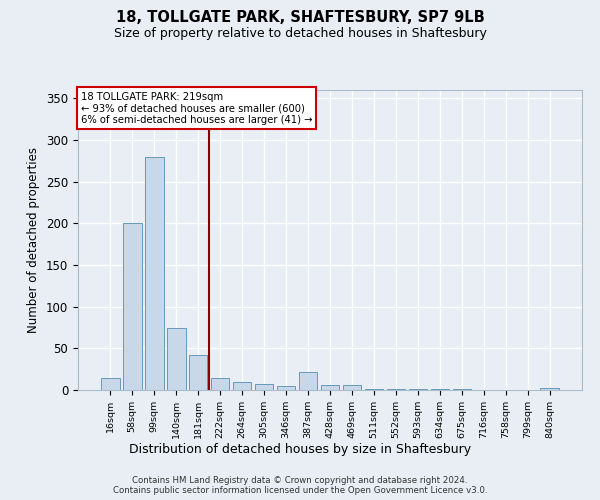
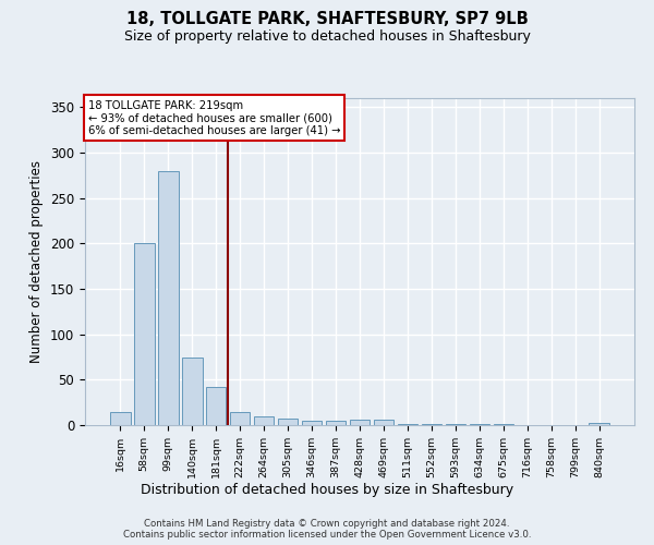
387sqm: 22 -> 5
